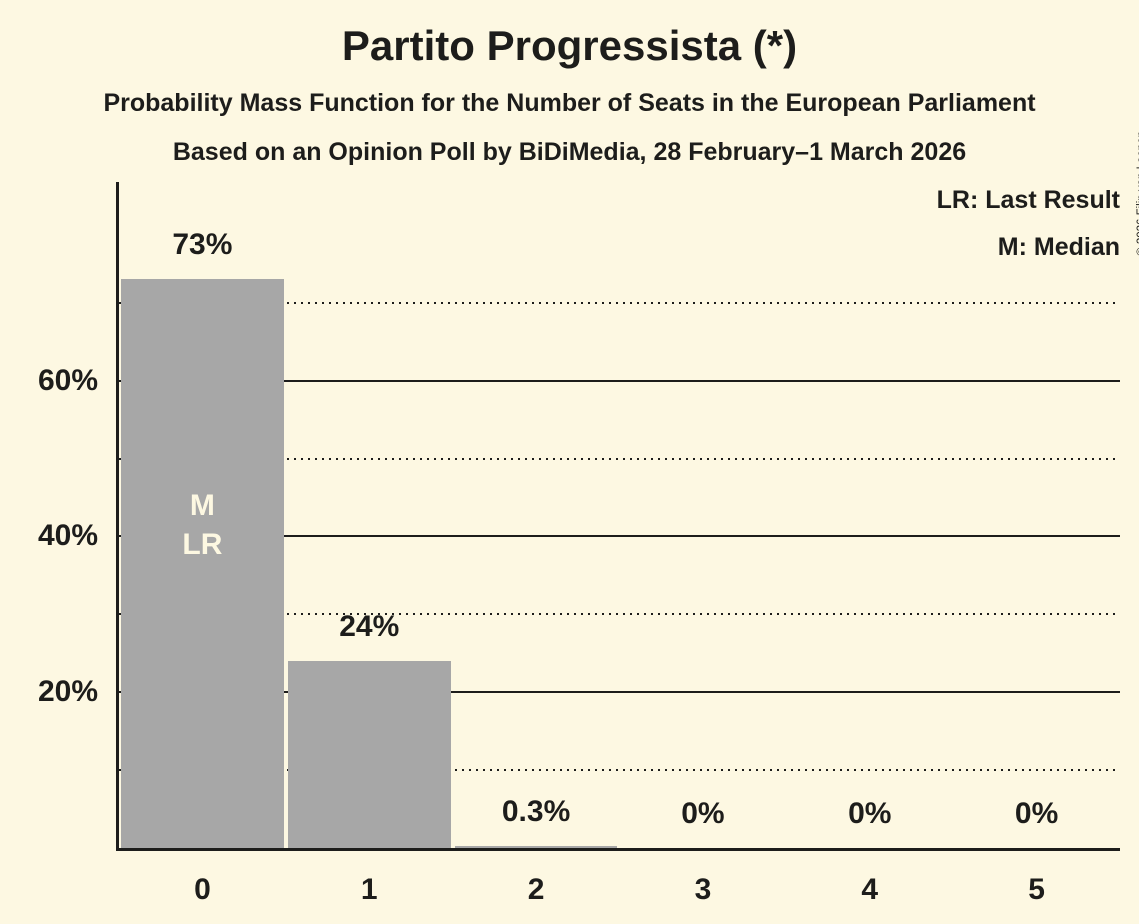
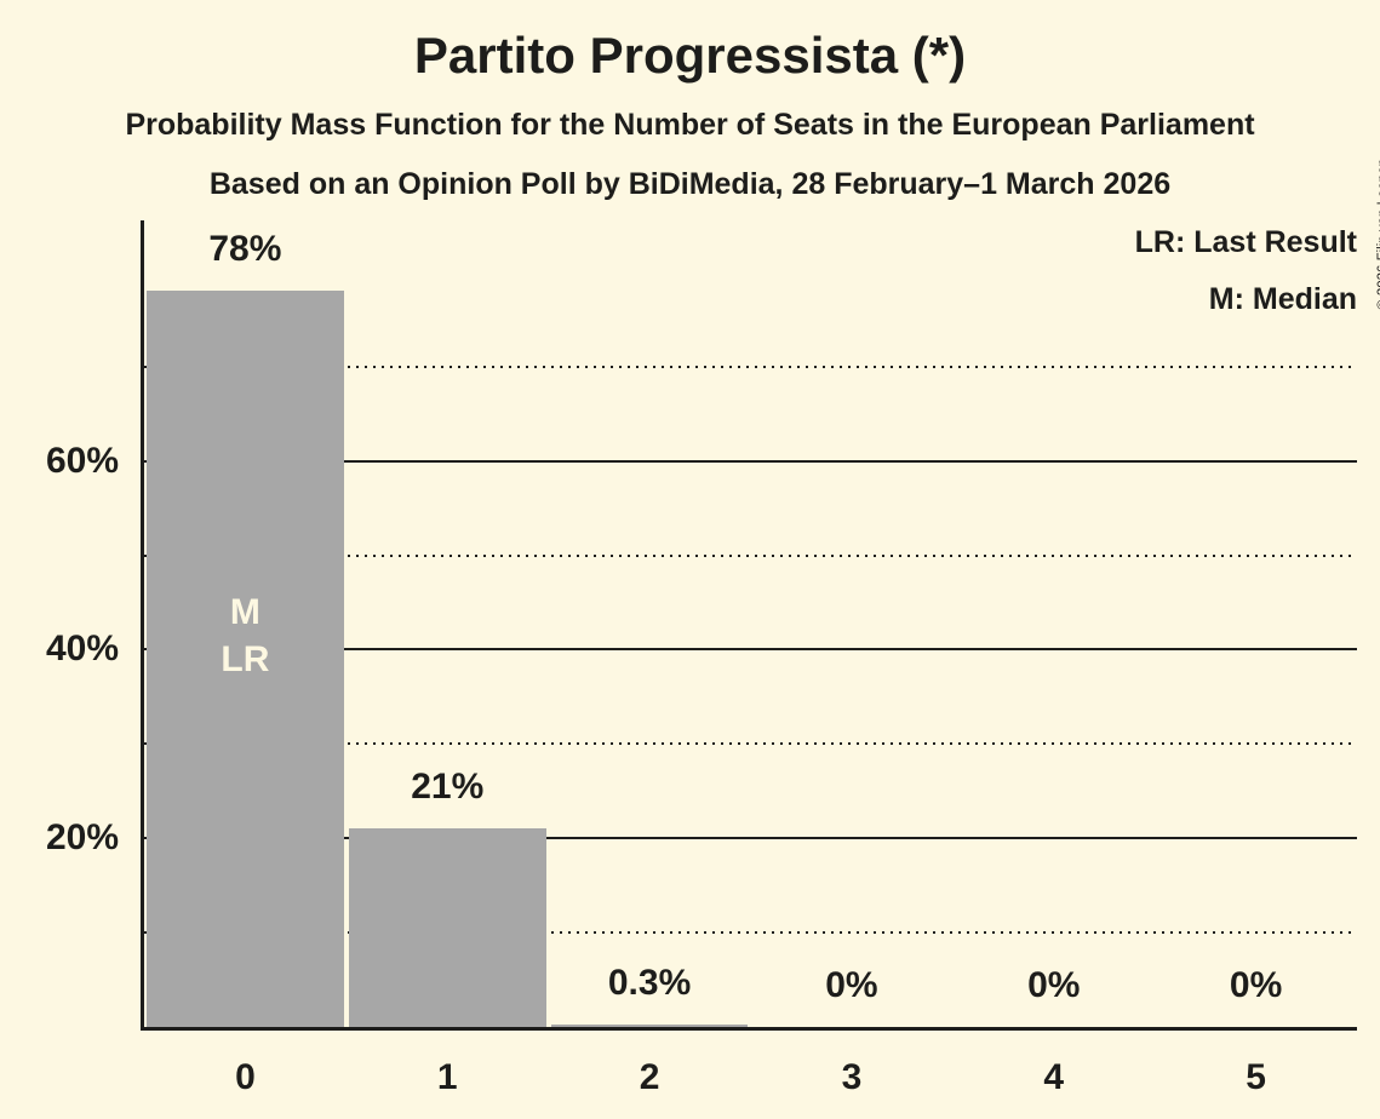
0: 73% -> 78%
1: 24% -> 21%
